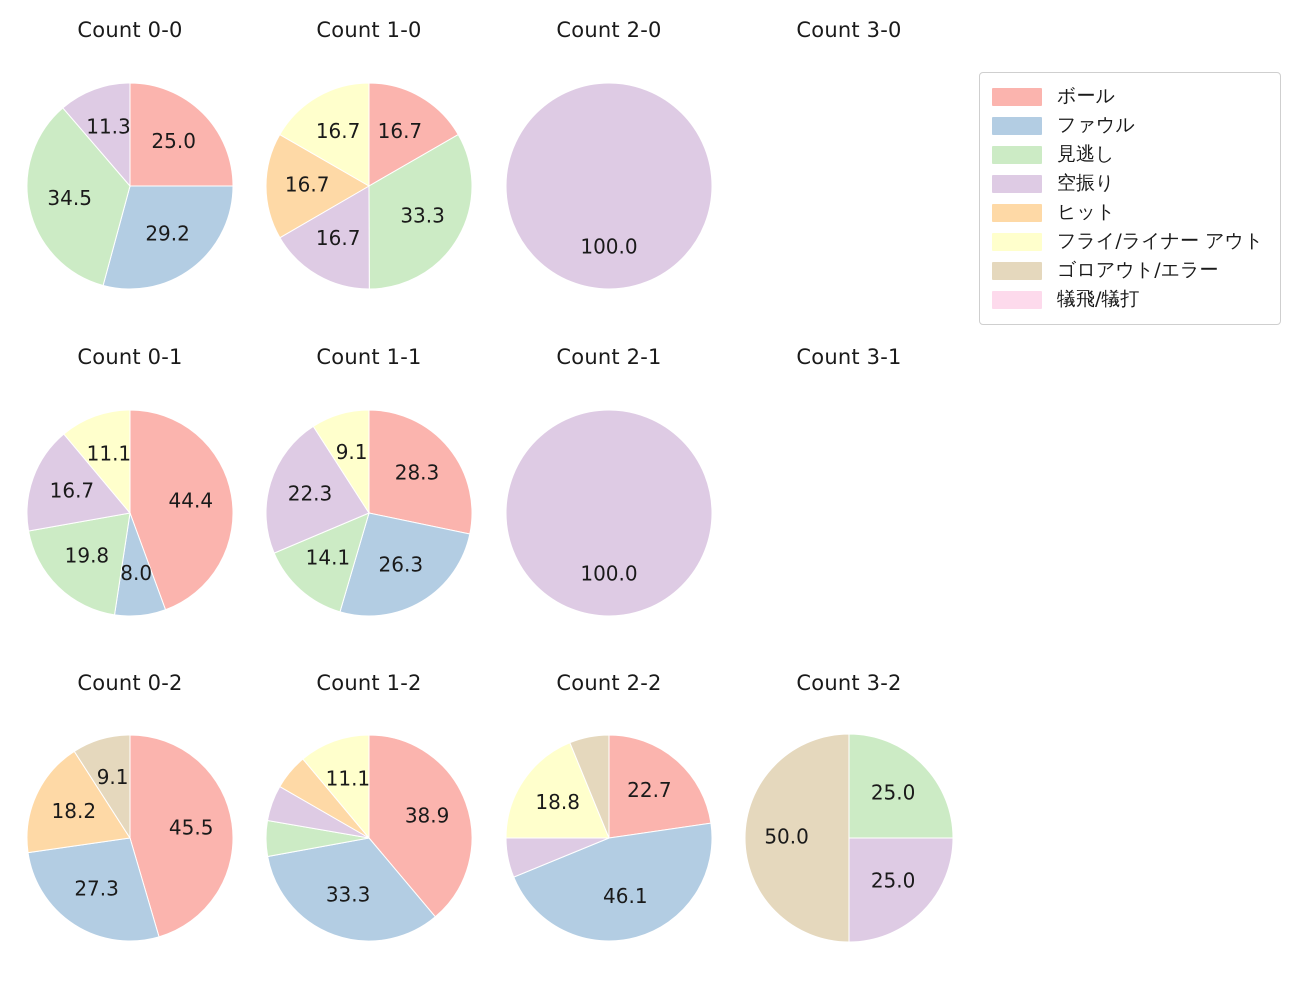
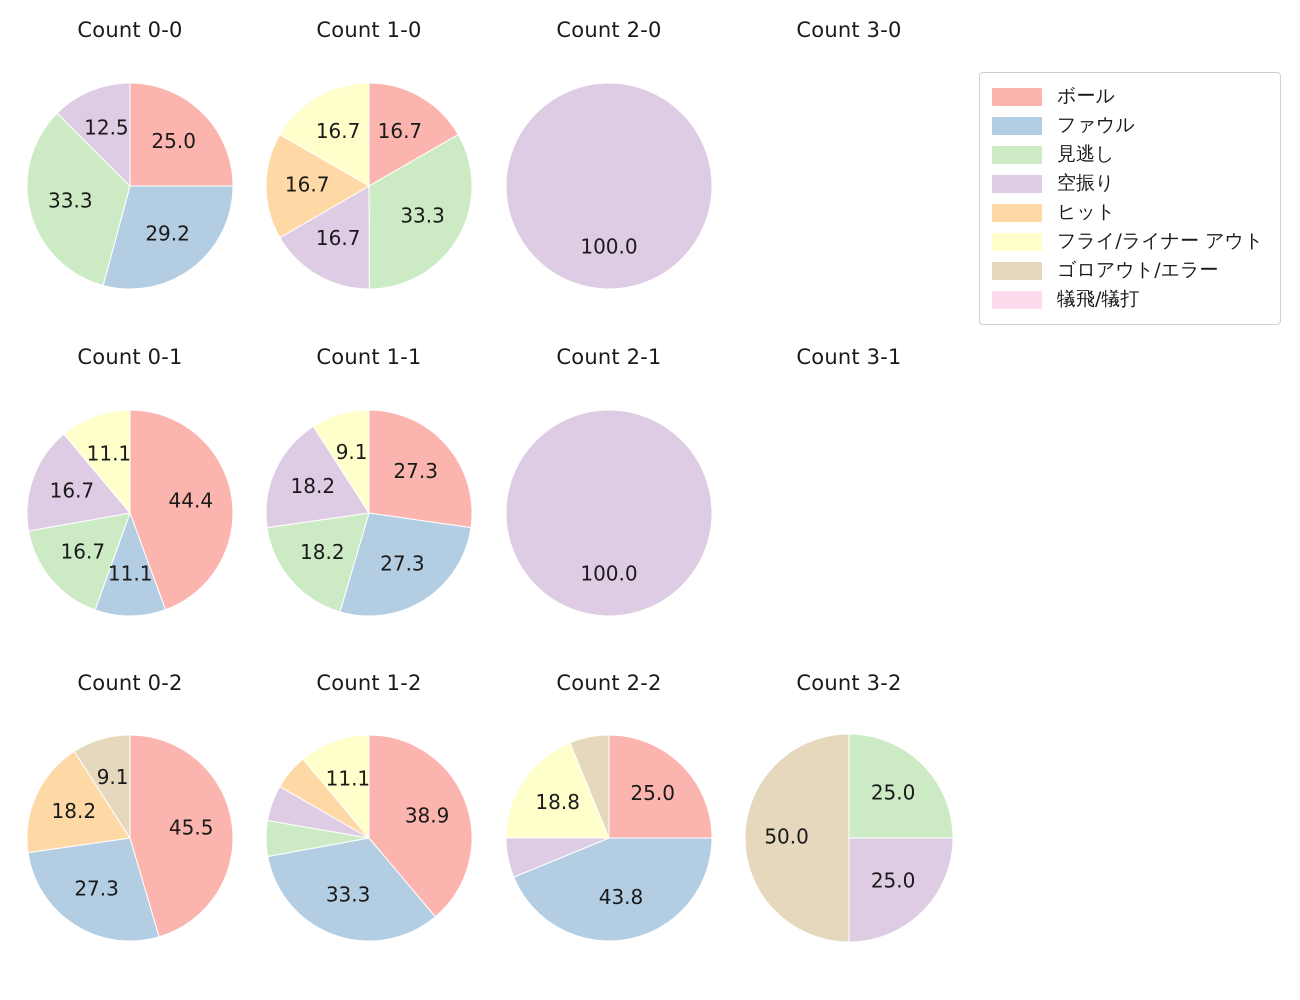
Count 0-0/見逃し: 34.5 -> 33.3
Count 0-0/空振り: 11.3 -> 12.5
Count 0-1/ファウル: 8.0 -> 11.1
Count 0-1/見逃し: 19.8 -> 16.7
Count 1-1/ボール: 28.3 -> 27.3
Count 1-1/ファウル: 26.3 -> 27.3
Count 1-1/見逃し: 14.1 -> 18.2
Count 1-1/空振り: 22.3 -> 18.2
Count 2-2/ボール: 22.7 -> 25.0
Count 2-2/ファウル: 46.1 -> 43.8
